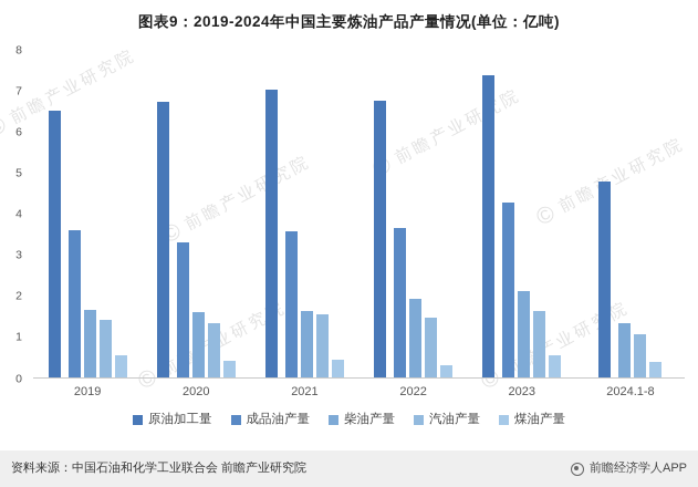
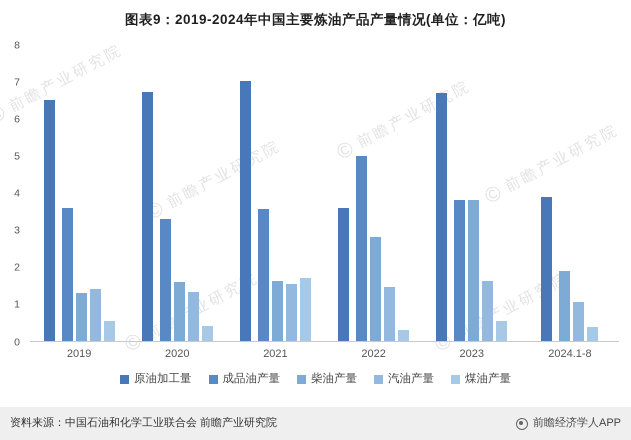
柴油产量/2019: 1.7 -> 1.3
煤油产量/2021: 0.4 -> 1.7
原油加工量/2022: 6.8 -> 3.6
成品油产量/2022: 3.7 -> 5.0
柴油产量/2022: 1.9 -> 2.8
原油加工量/2023: 7.4 -> 6.7
成品油产量/2023: 4.3 -> 3.8
柴油产量/2023: 2.1 -> 3.8
原油加工量/2024.1-8: 4.8 -> 3.9
柴油产量/2024.1-8: 1.3 -> 1.9
